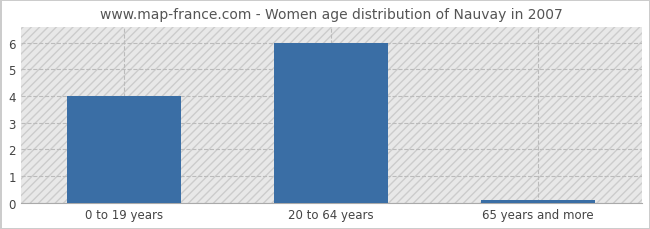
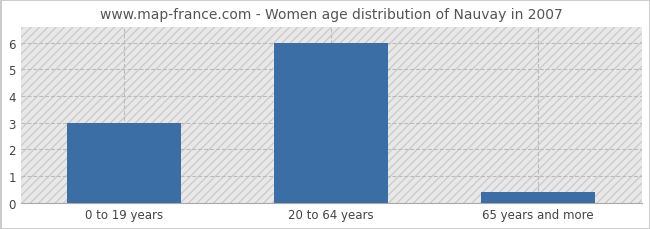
0 to 19 years: 4.0 -> 3.0
65 years and more: 0.1 -> 0.4
